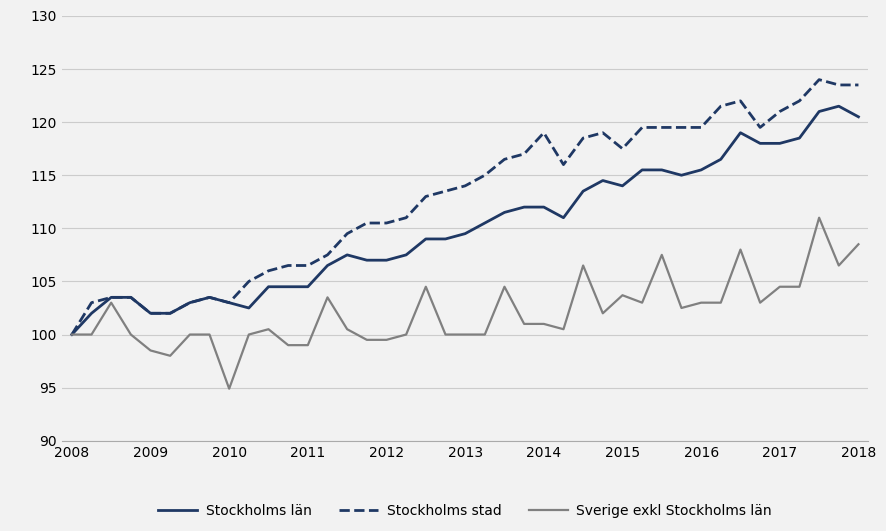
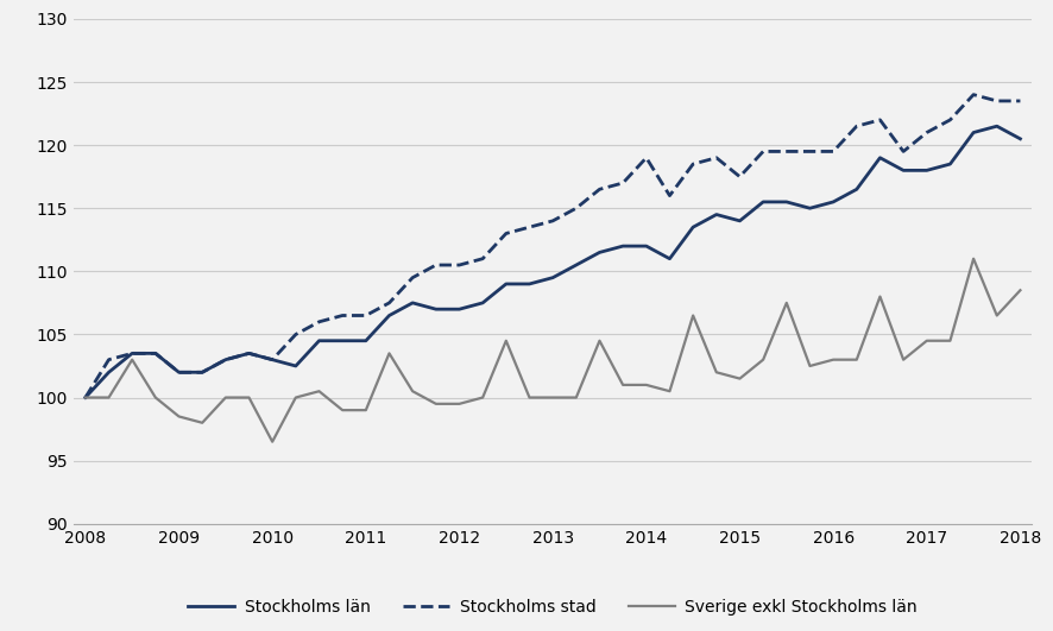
Sverige exkl Stockholms län/2010: 94.9 -> 96.5
Sverige exkl Stockholms län/2015: 103.7 -> 101.5
